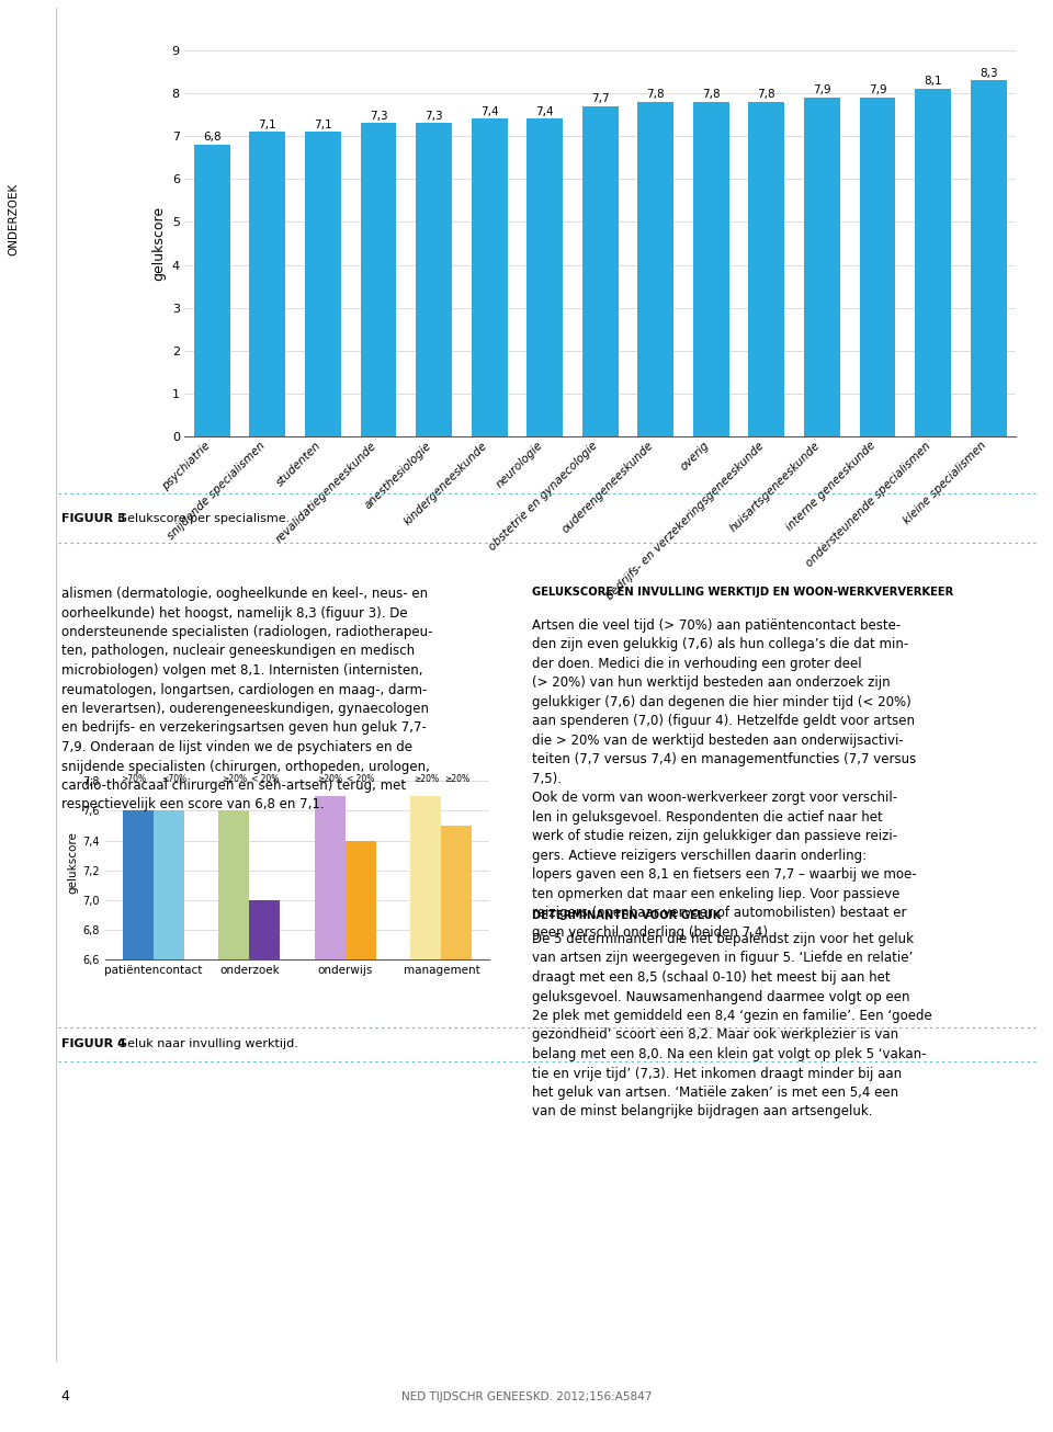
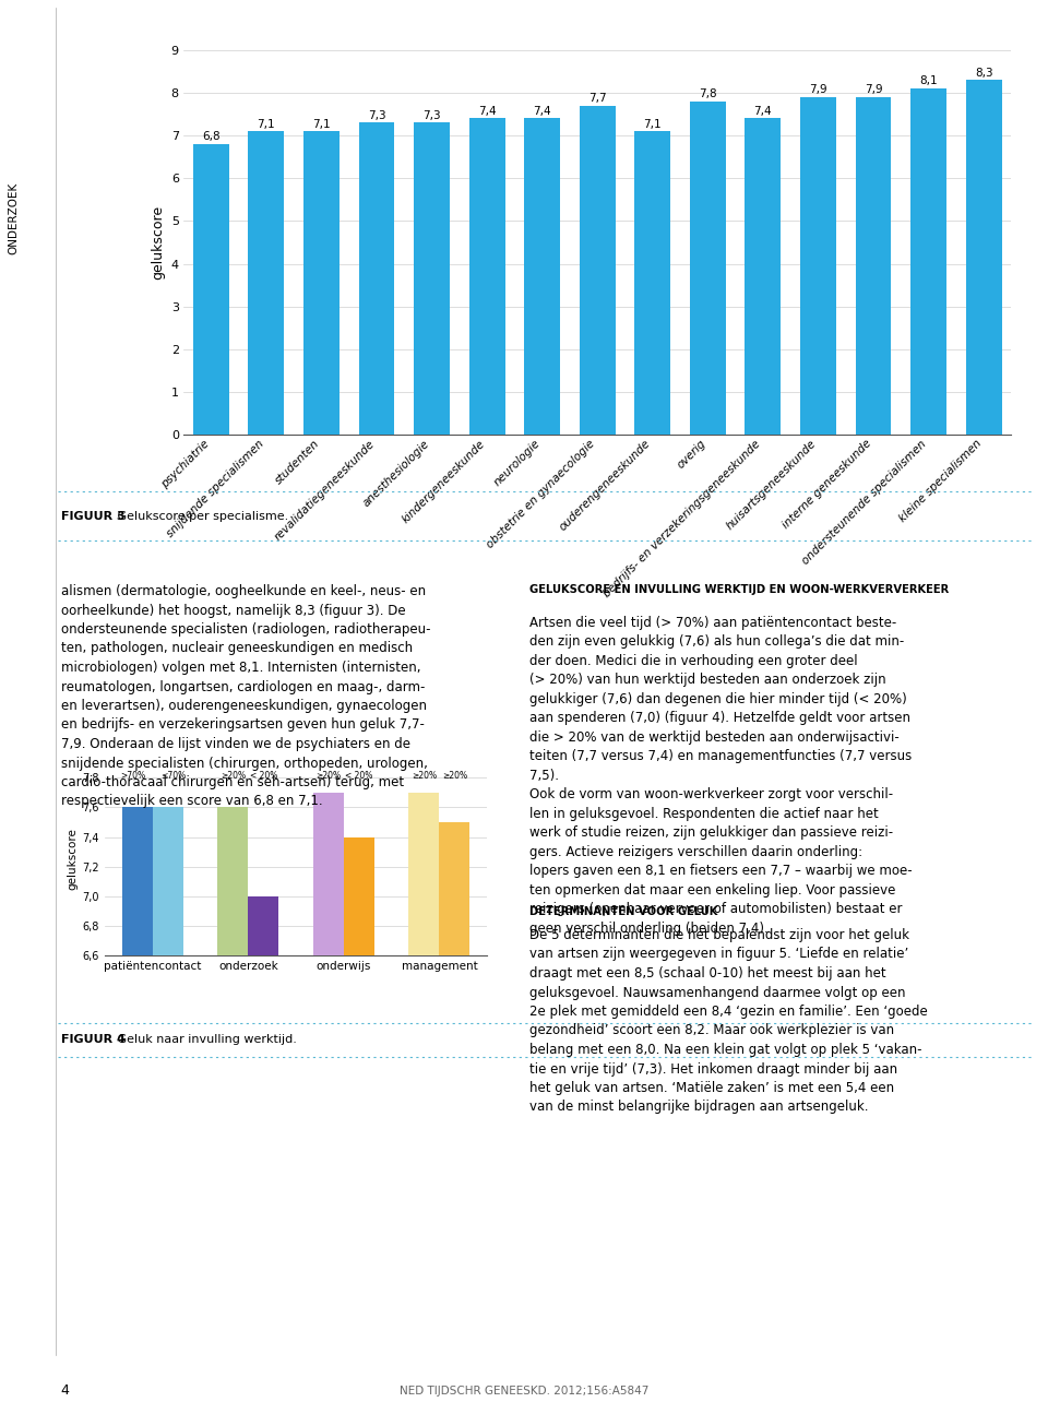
ouderengeneeskunde: 7,8 -> 7,1
bedrijfs- en verzekeringsgeneeskunde: 7,8 -> 7,4
